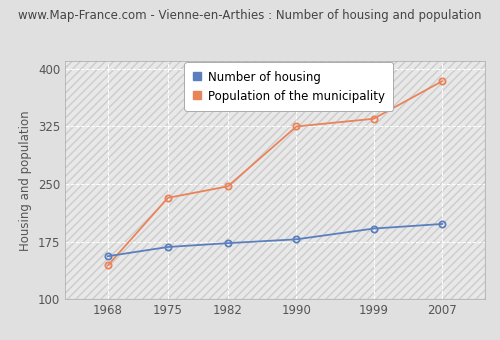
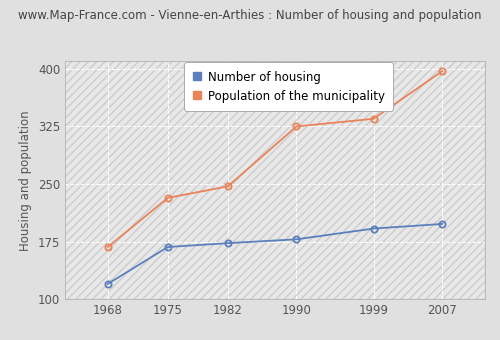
Number of housing/1968: 156 -> 120
Population of the municipality/1968: 144 -> 168
Population of the municipality/2007: 384 -> 397
